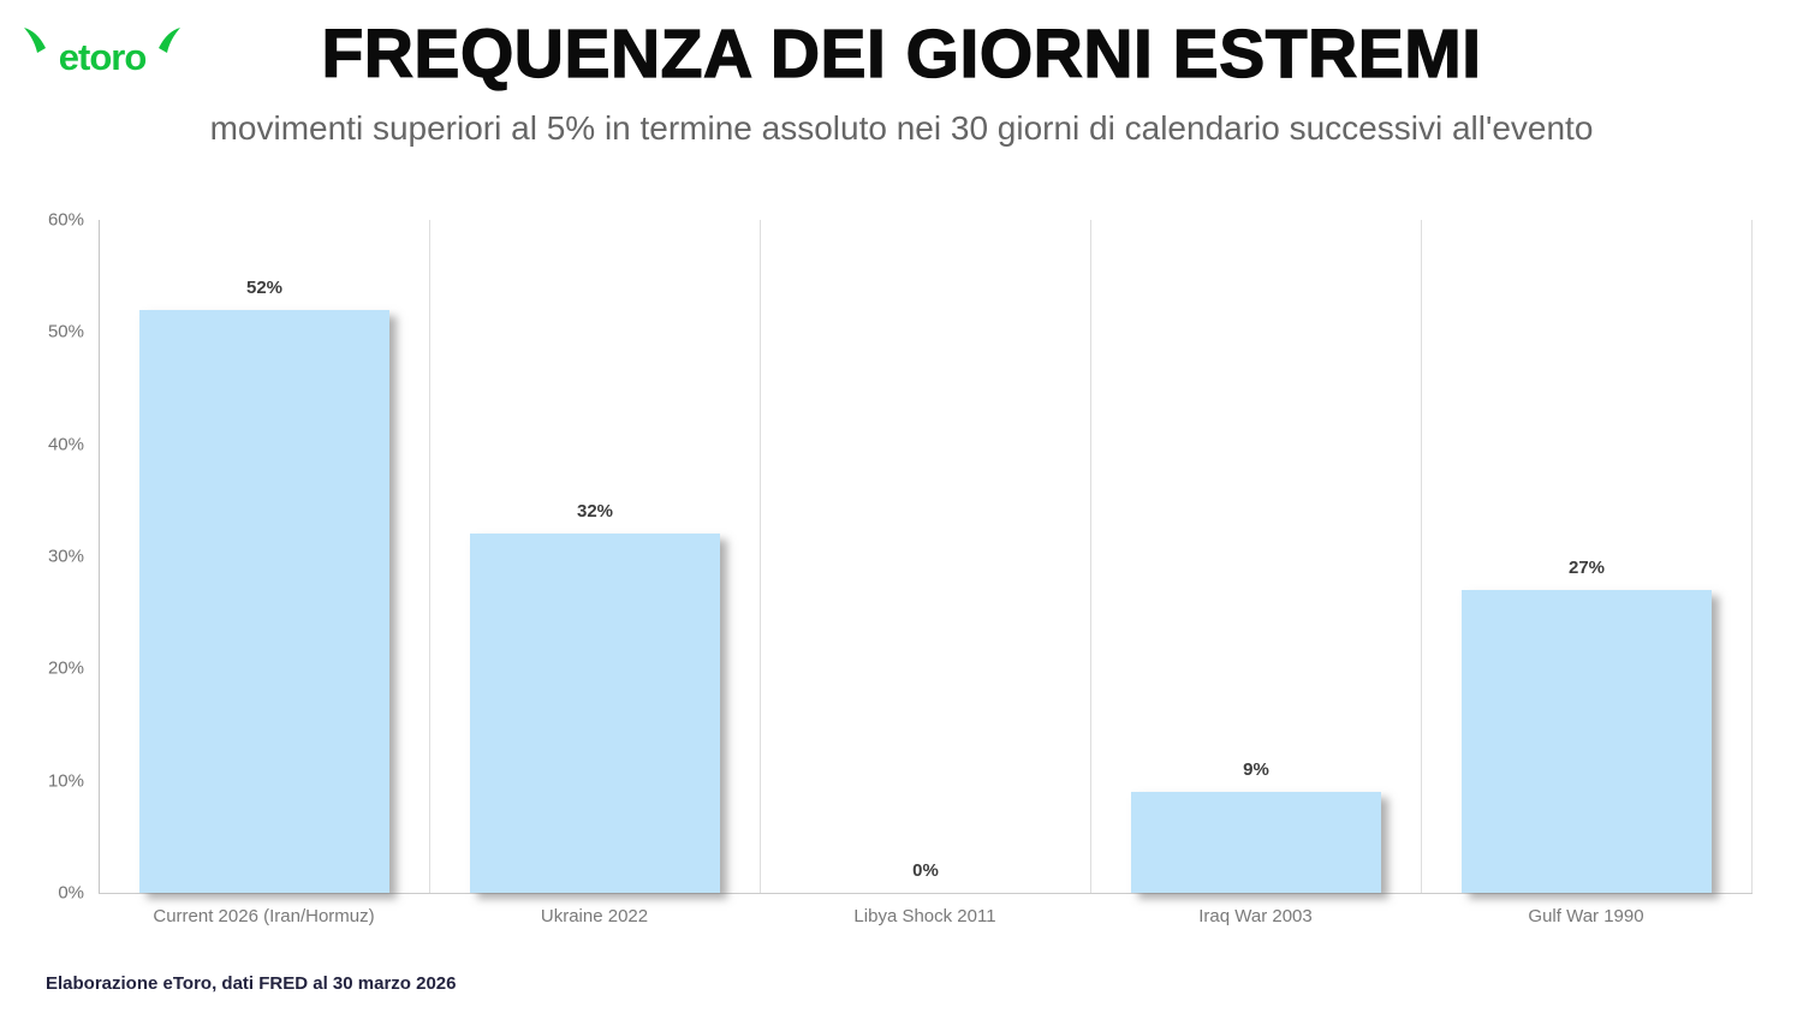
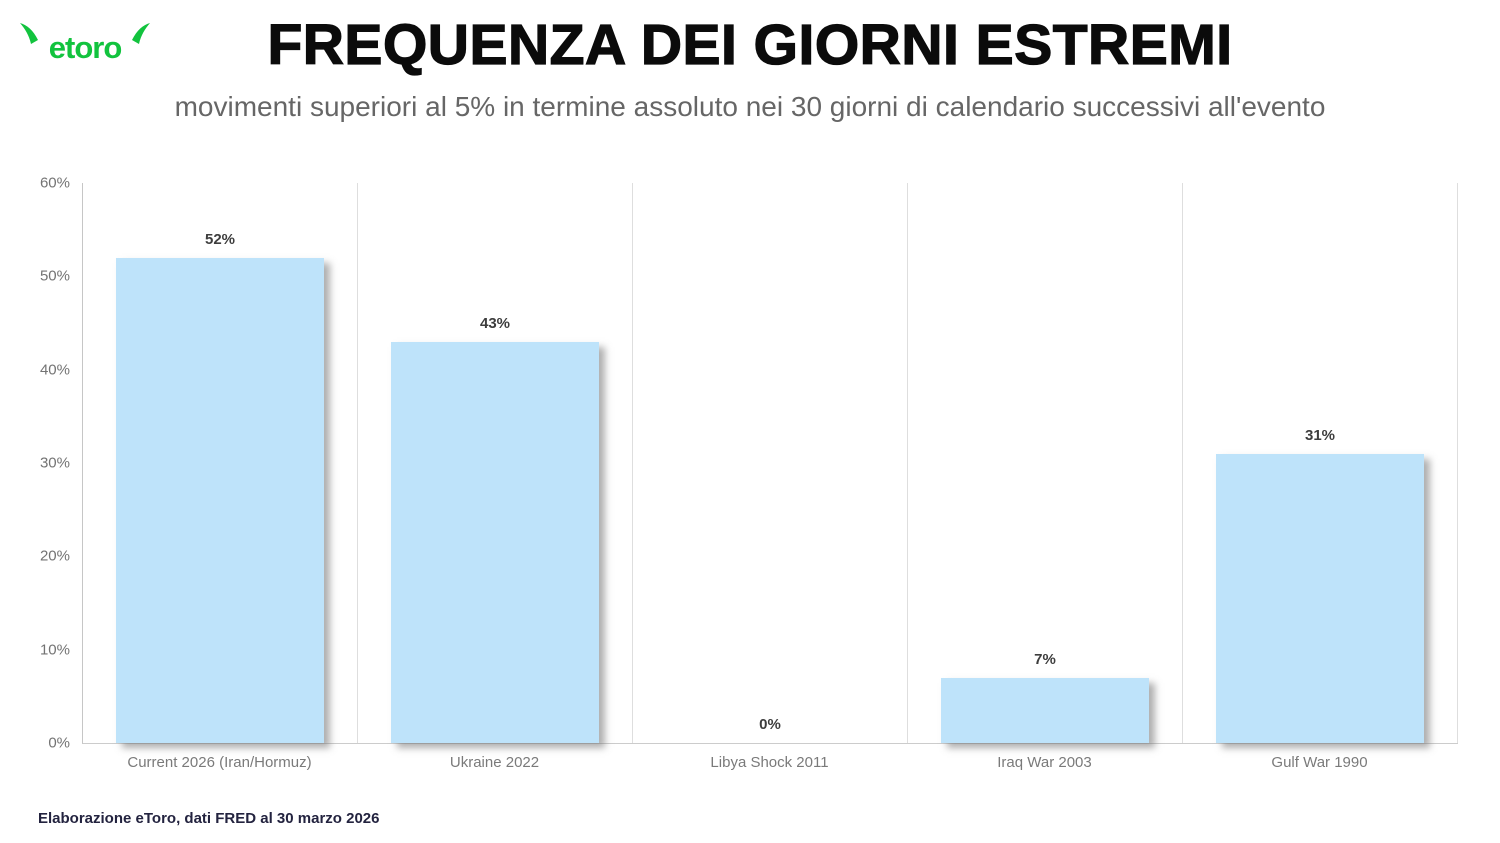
Ukraine 2022: 32% -> 43%
Iraq War 2003: 9% -> 7%
Gulf War 1990: 27% -> 31%
